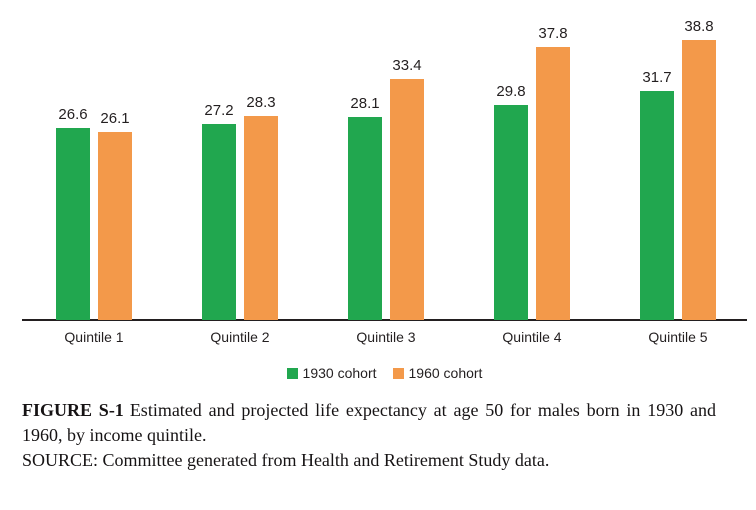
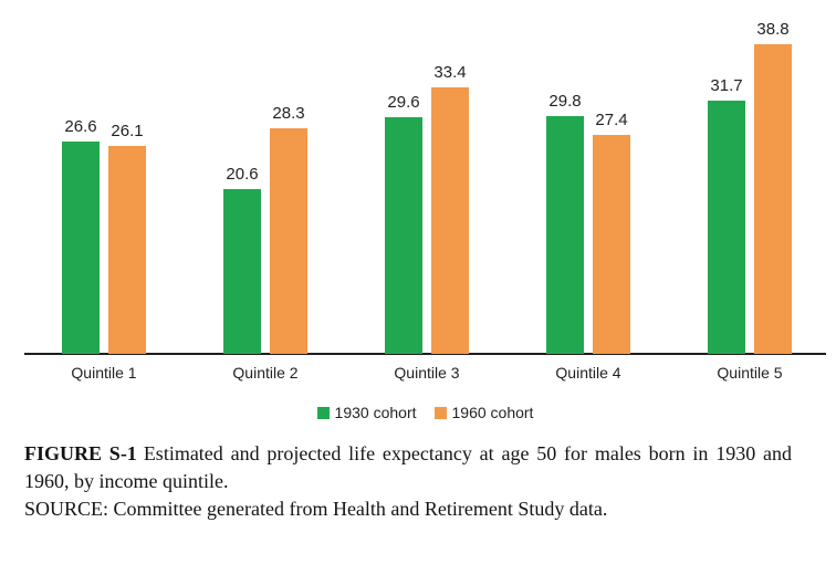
1930 cohort/Quintile 2: 27.2 -> 20.6
1930 cohort/Quintile 3: 28.1 -> 29.6
1960 cohort/Quintile 4: 37.8 -> 27.4
